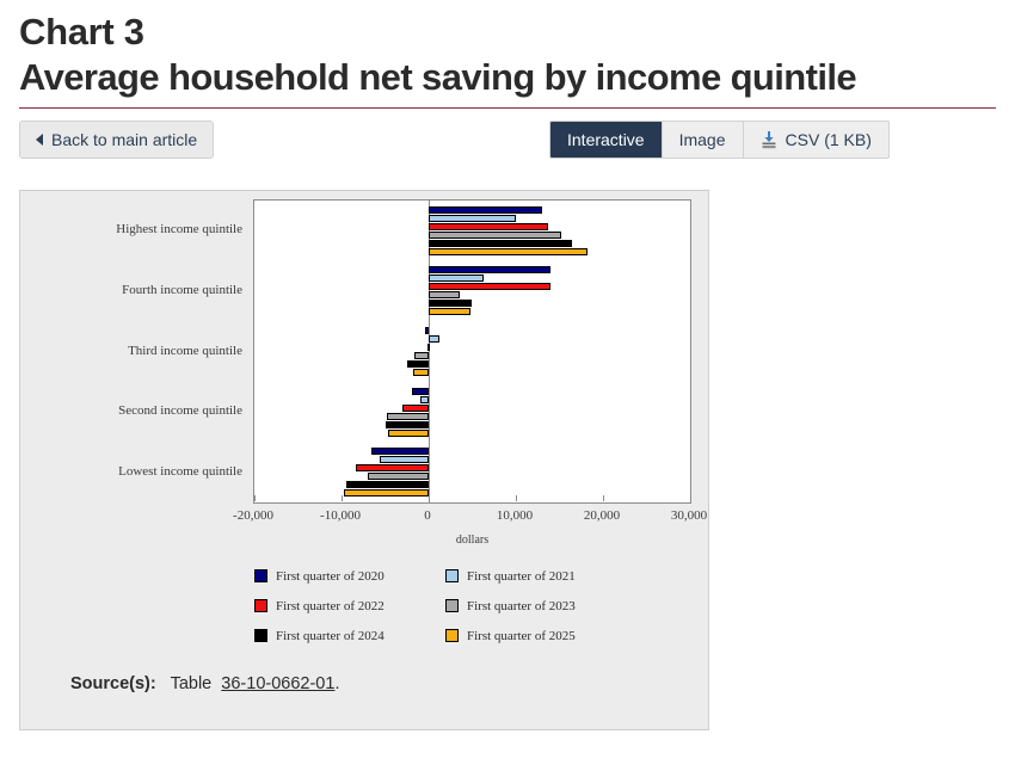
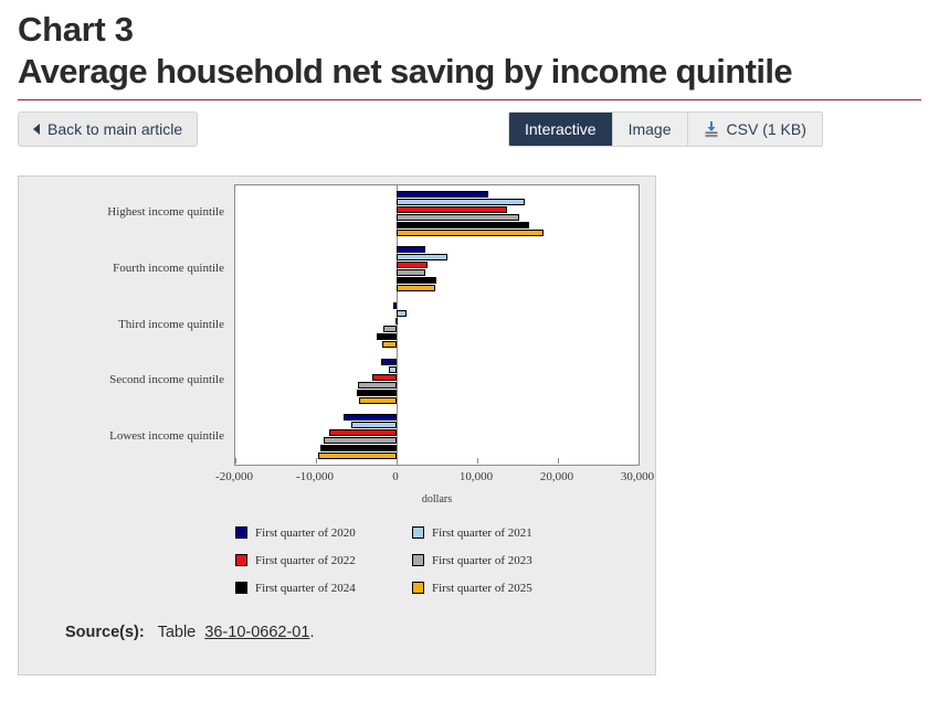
First quarter of 2020/Highest income quintile: 13000 -> 11000
First quarter of 2021/Highest income quintile: 10000 -> 16000
First quarter of 2020/Fourth income quintile: 14000 -> 4000
First quarter of 2022/Fourth income quintile: 14000 -> 4000
First quarter of 2023/Lowest income quintile: -7000 -> -9000
